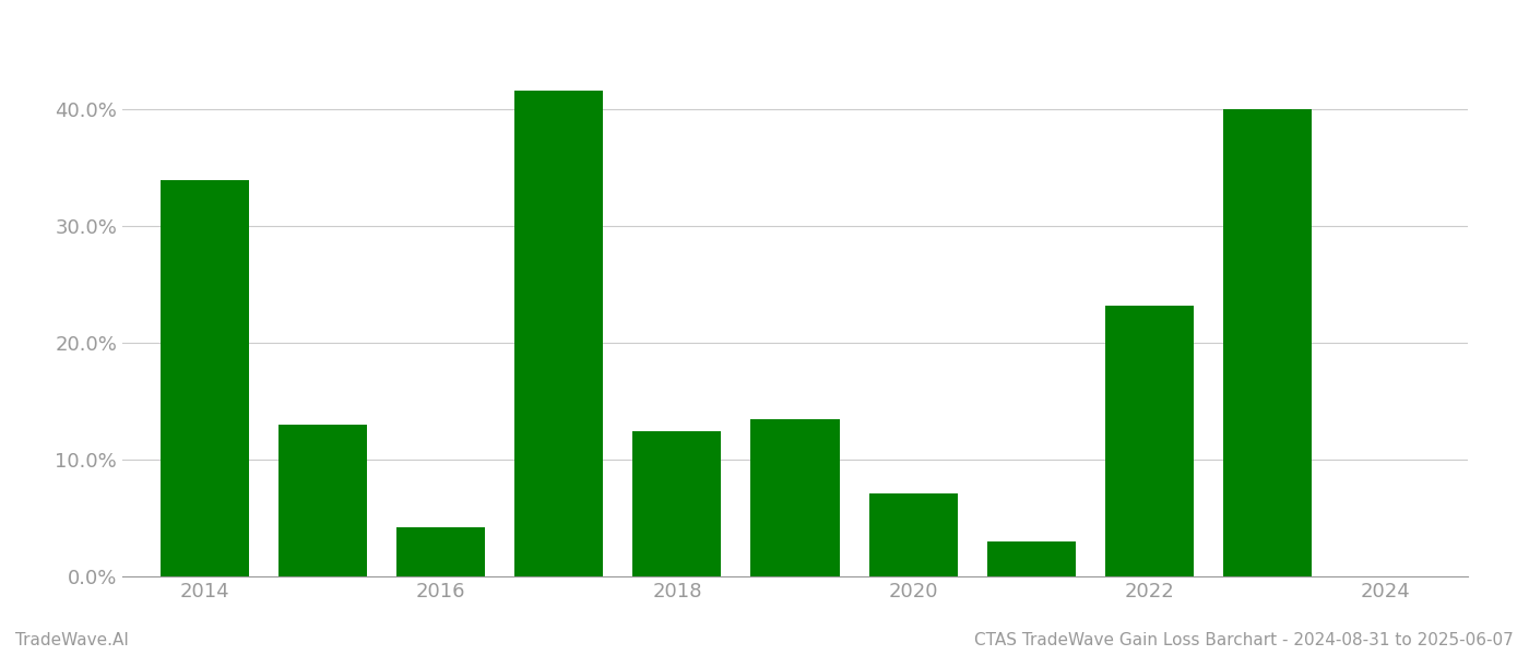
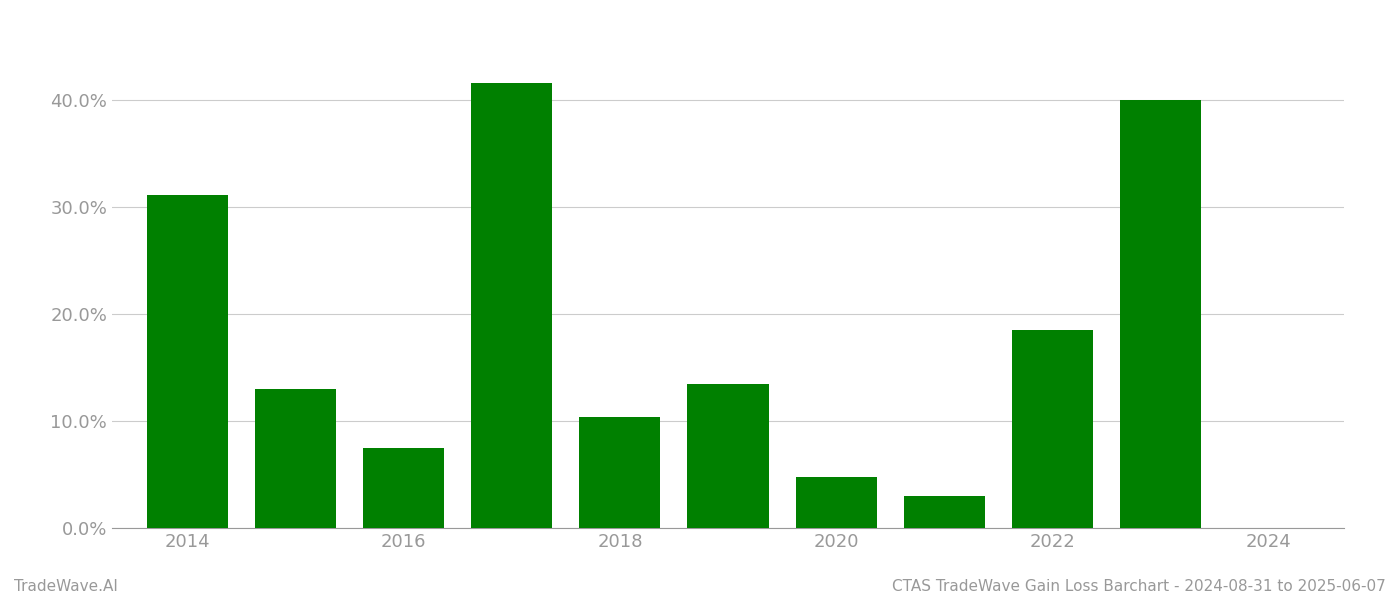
2014: 33.9% -> 31.1%
2016: 4.2% -> 7.5%
2018: 12.4% -> 10.4%
2020: 7.1% -> 4.8%
2022: 23.2% -> 18.5%
